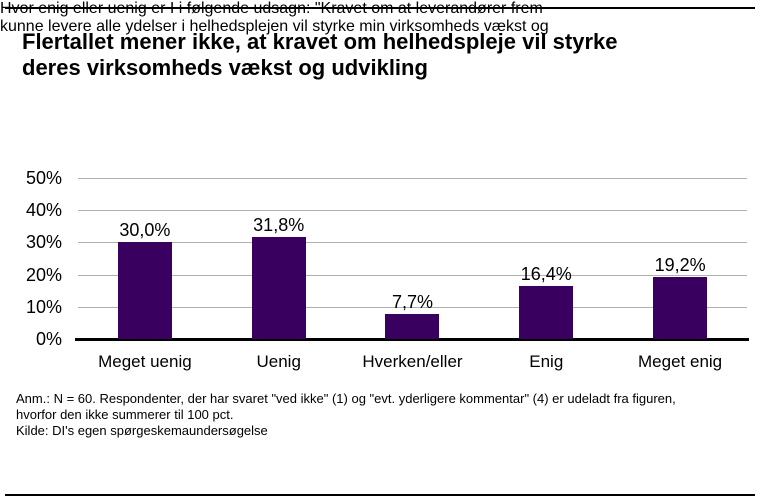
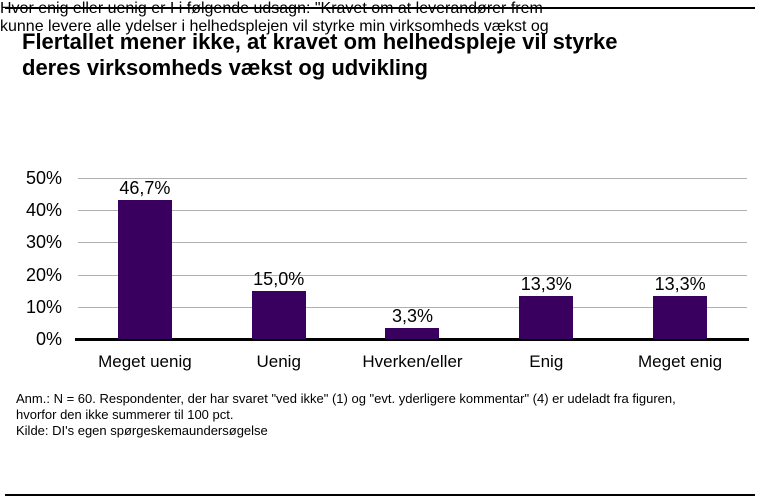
Meget uenig: 30,0% -> 46,7%
Uenig: 31,8% -> 15,0%
Hverken/eller: 7,7% -> 3,3%
Enig: 16,4% -> 13,3%
Meget enig: 19,2% -> 13,3%
